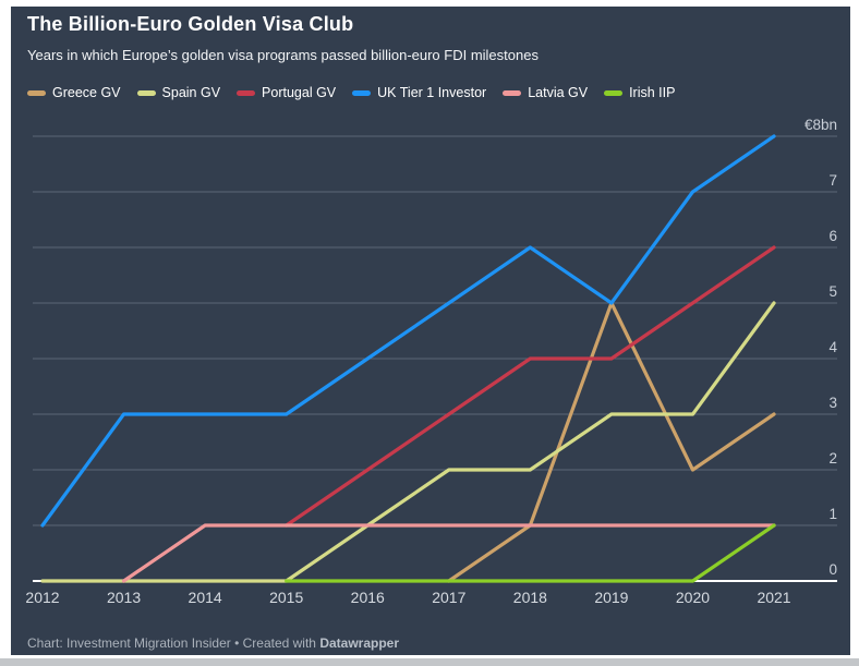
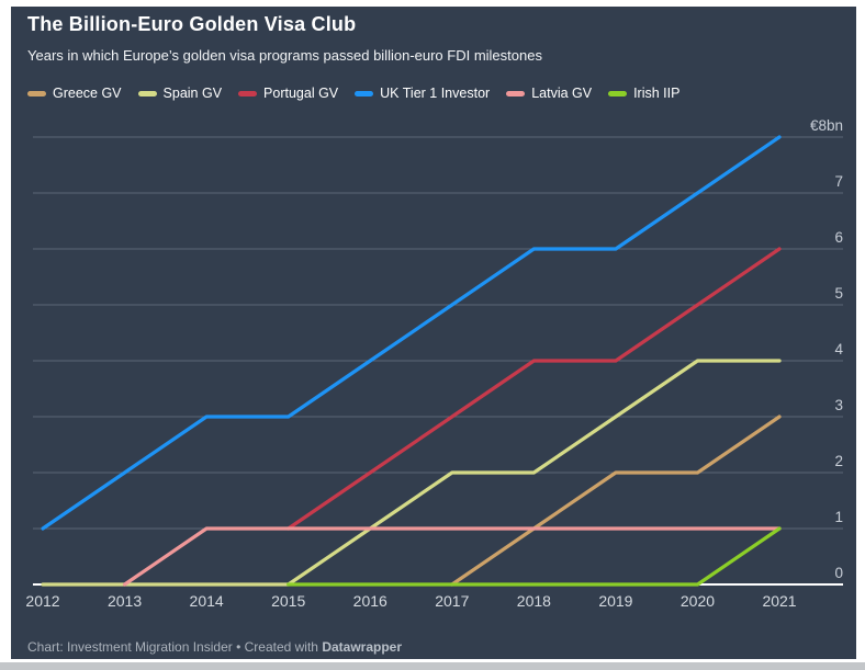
UK Tier 1 Investor/2013: 3 -> 2
Greece GV/2019: 5 -> 2
UK Tier 1 Investor/2019: 5 -> 6
Spain GV/2020: 3 -> 4
Spain GV/2021: 5 -> 4
